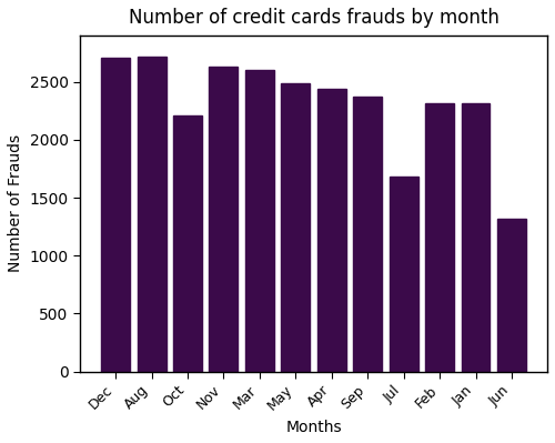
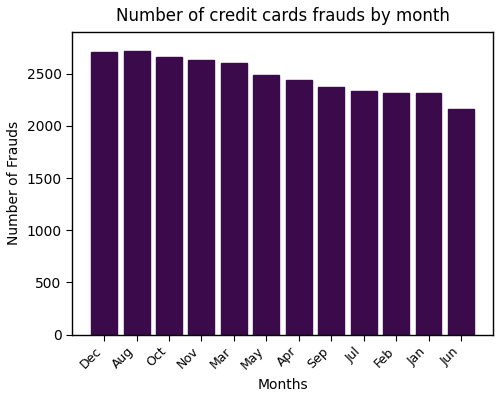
Oct: 2210 -> 2660
Jul: 1680 -> 2340
Jun: 1320 -> 2160
